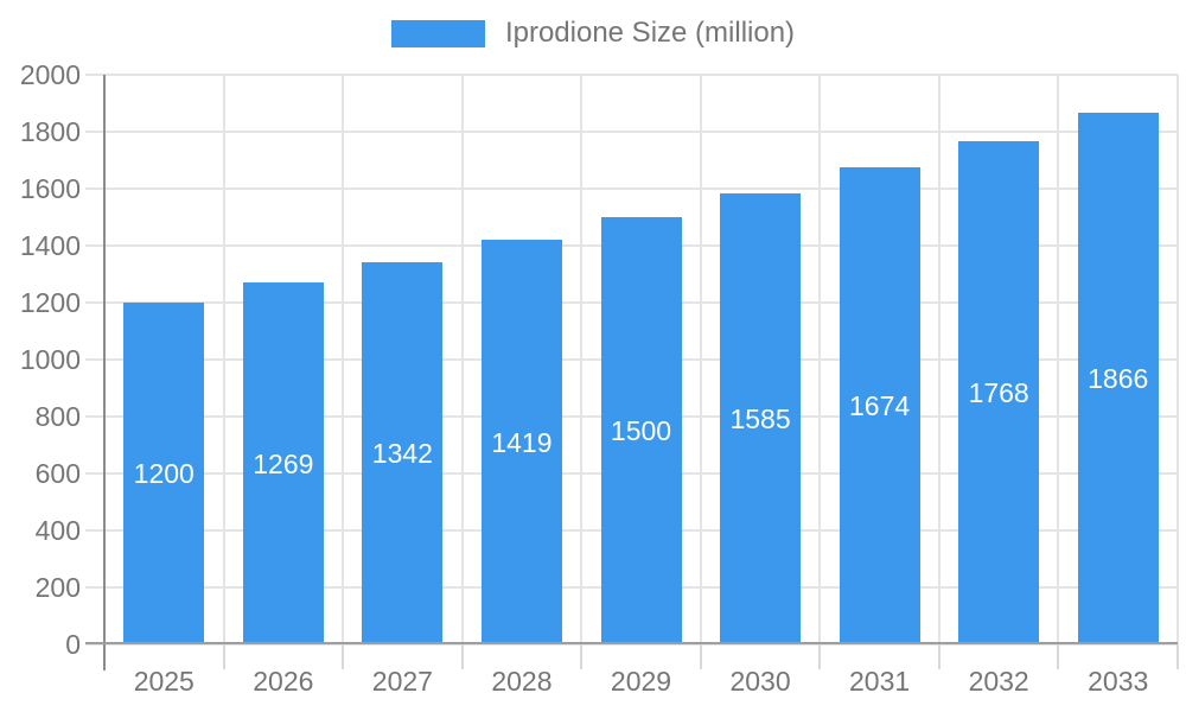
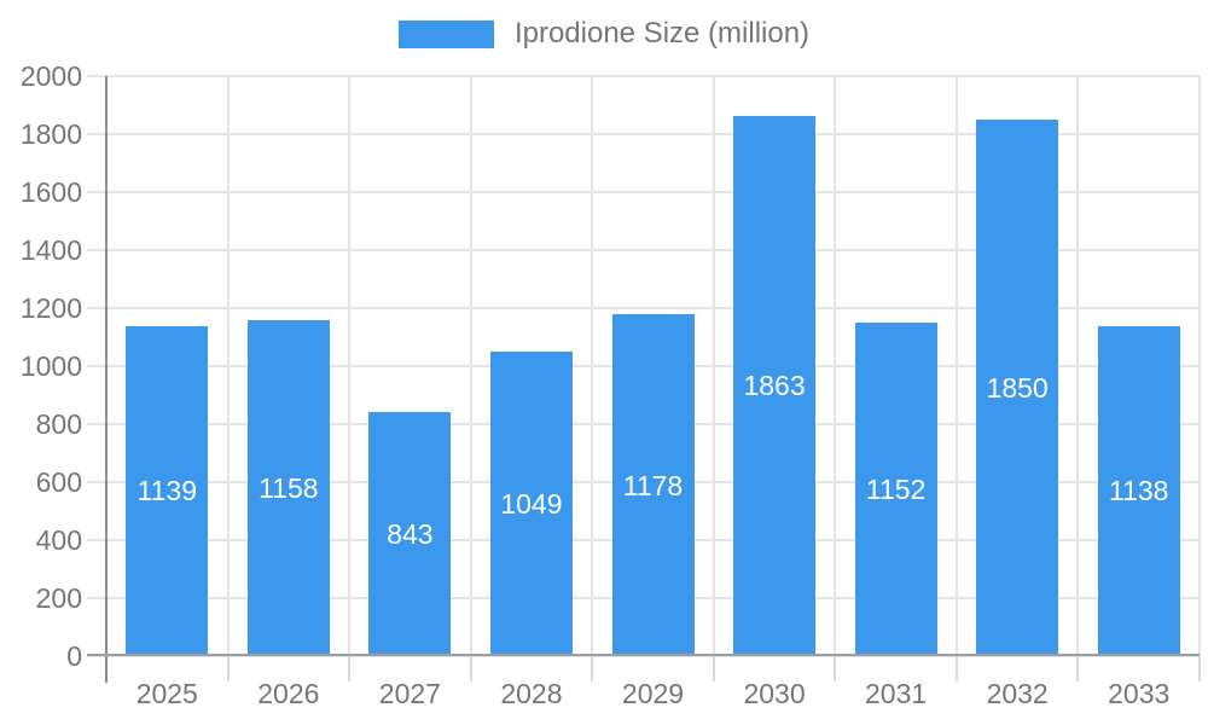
2025: 1200 -> 1139
2026: 1269 -> 1158
2027: 1342 -> 843
2028: 1419 -> 1049
2029: 1500 -> 1178
2030: 1585 -> 1863
2031: 1674 -> 1152
2032: 1768 -> 1850
2033: 1866 -> 1138
